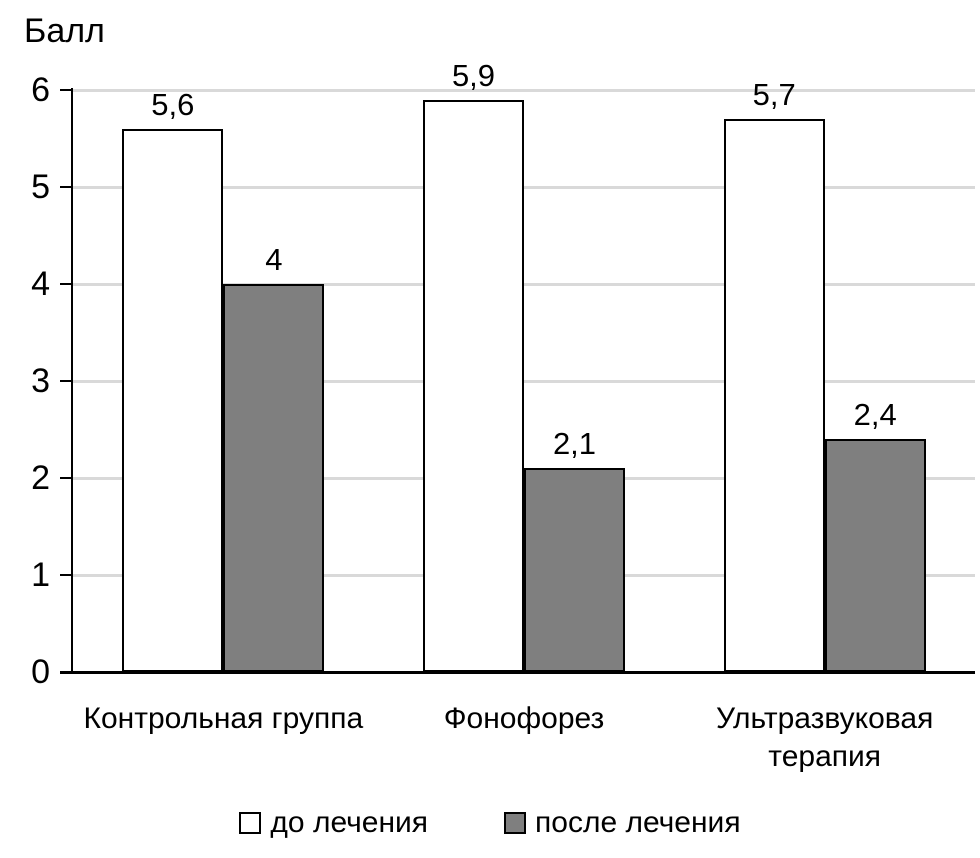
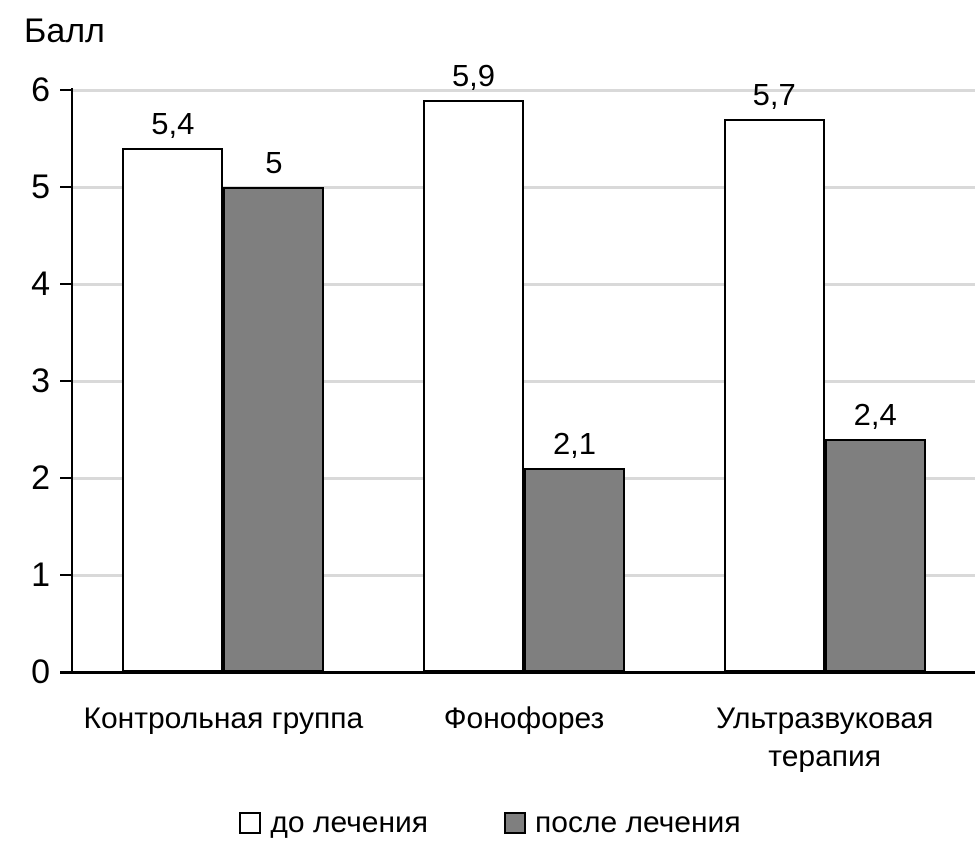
до лечения/Контрольная группа: 5,6 -> 5,4
после лечения/Контрольная группа: 4 -> 5
